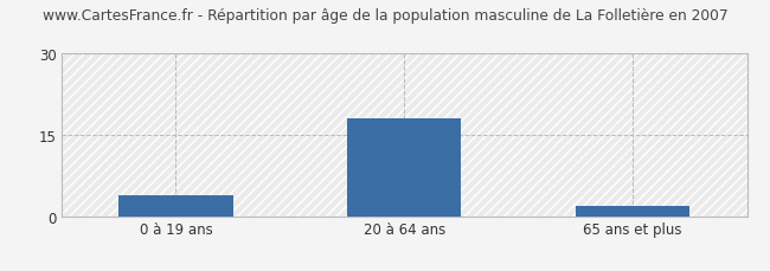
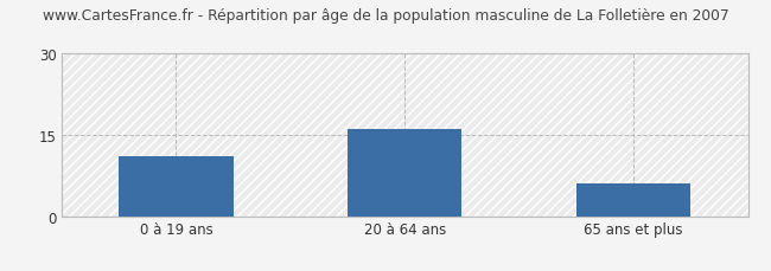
0 à 19 ans: 4 -> 11
20 à 64 ans: 18 -> 16
65 ans et plus: 2 -> 6
